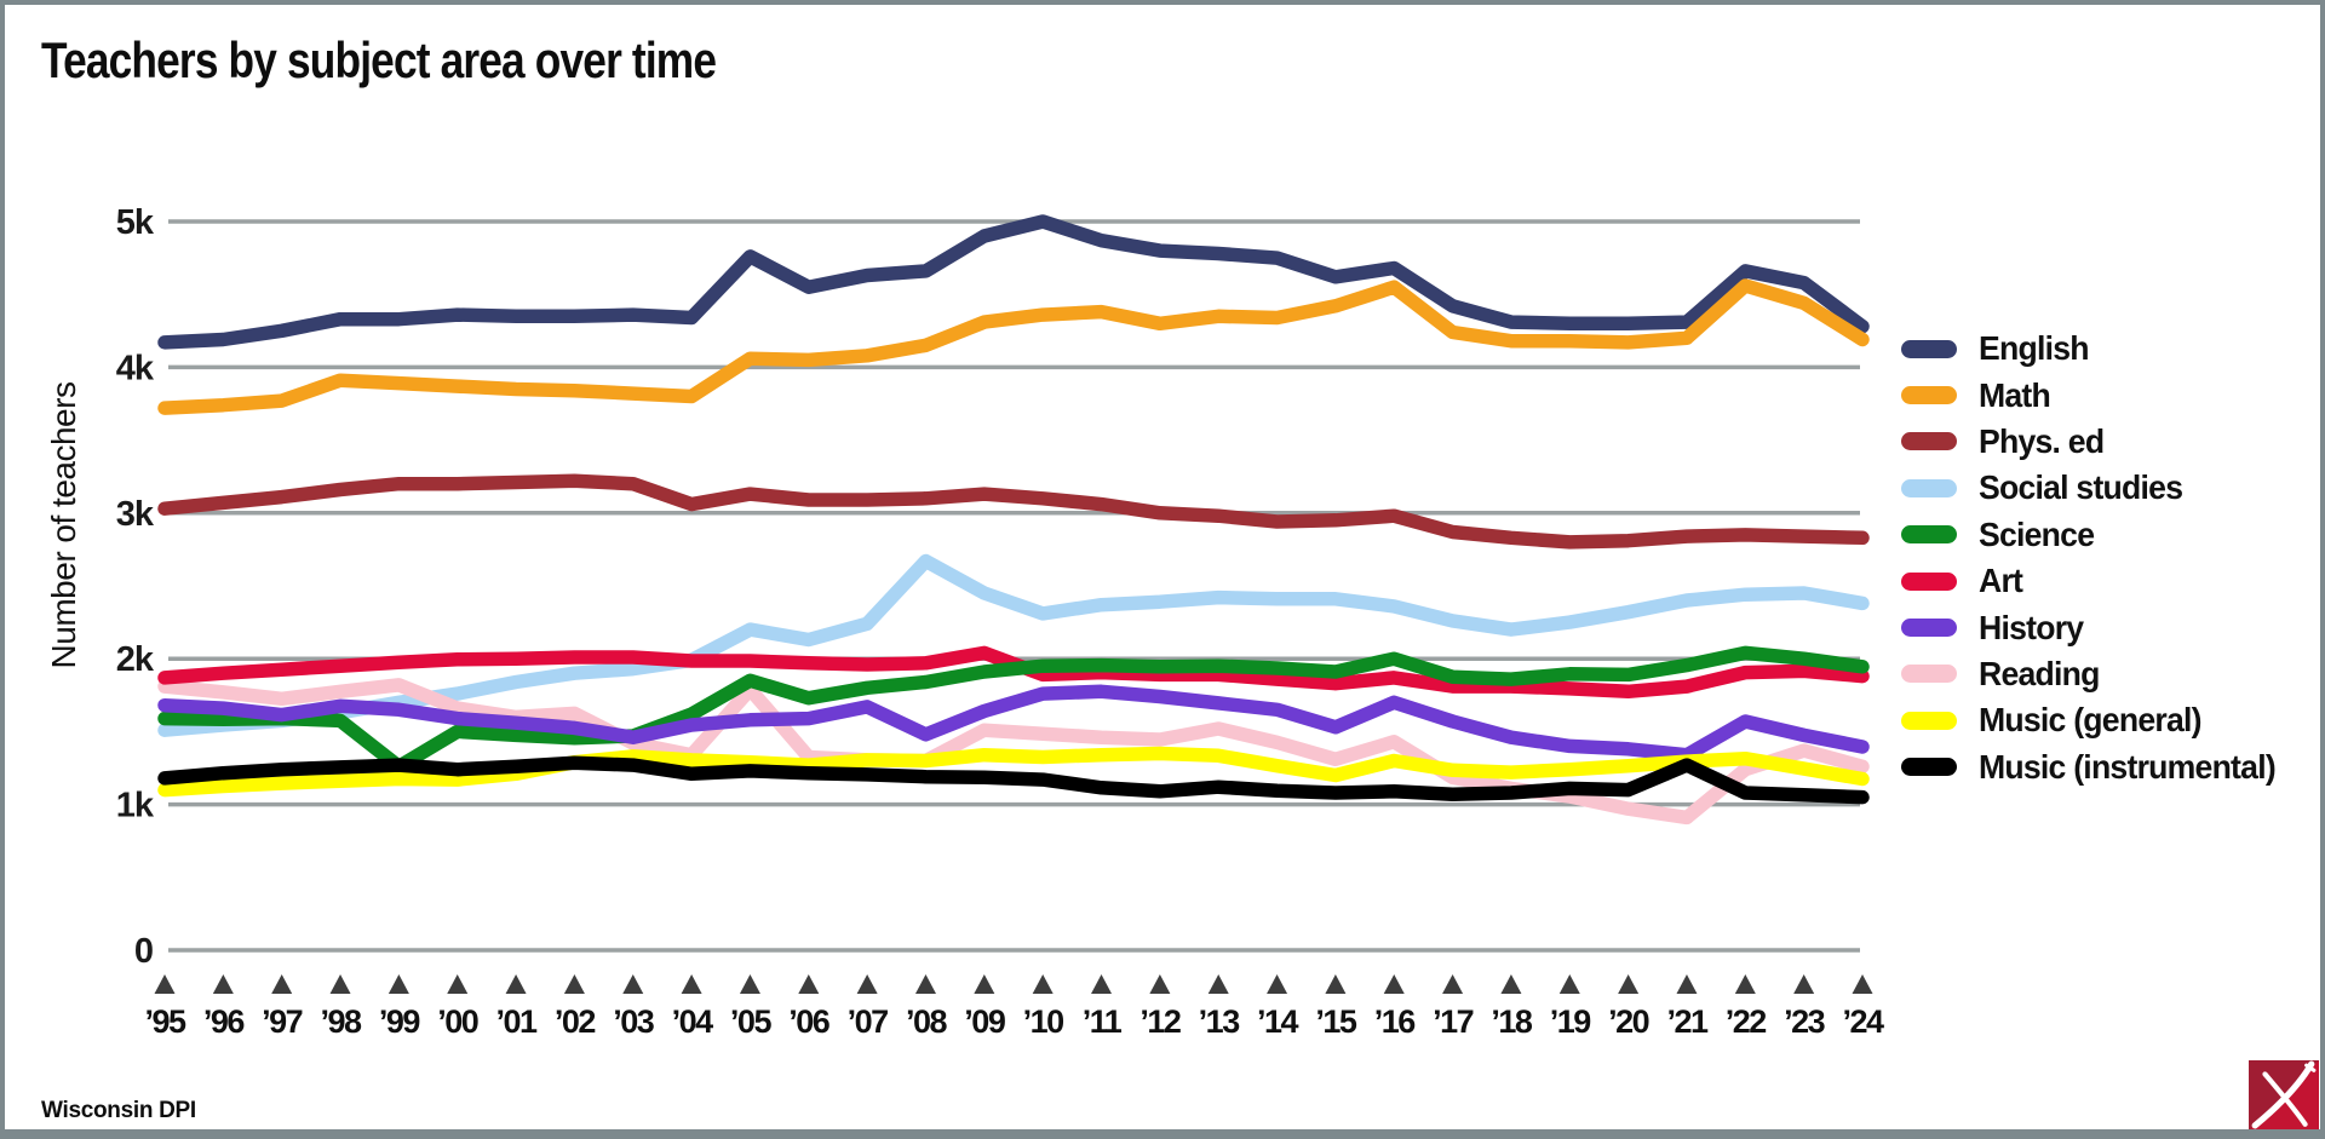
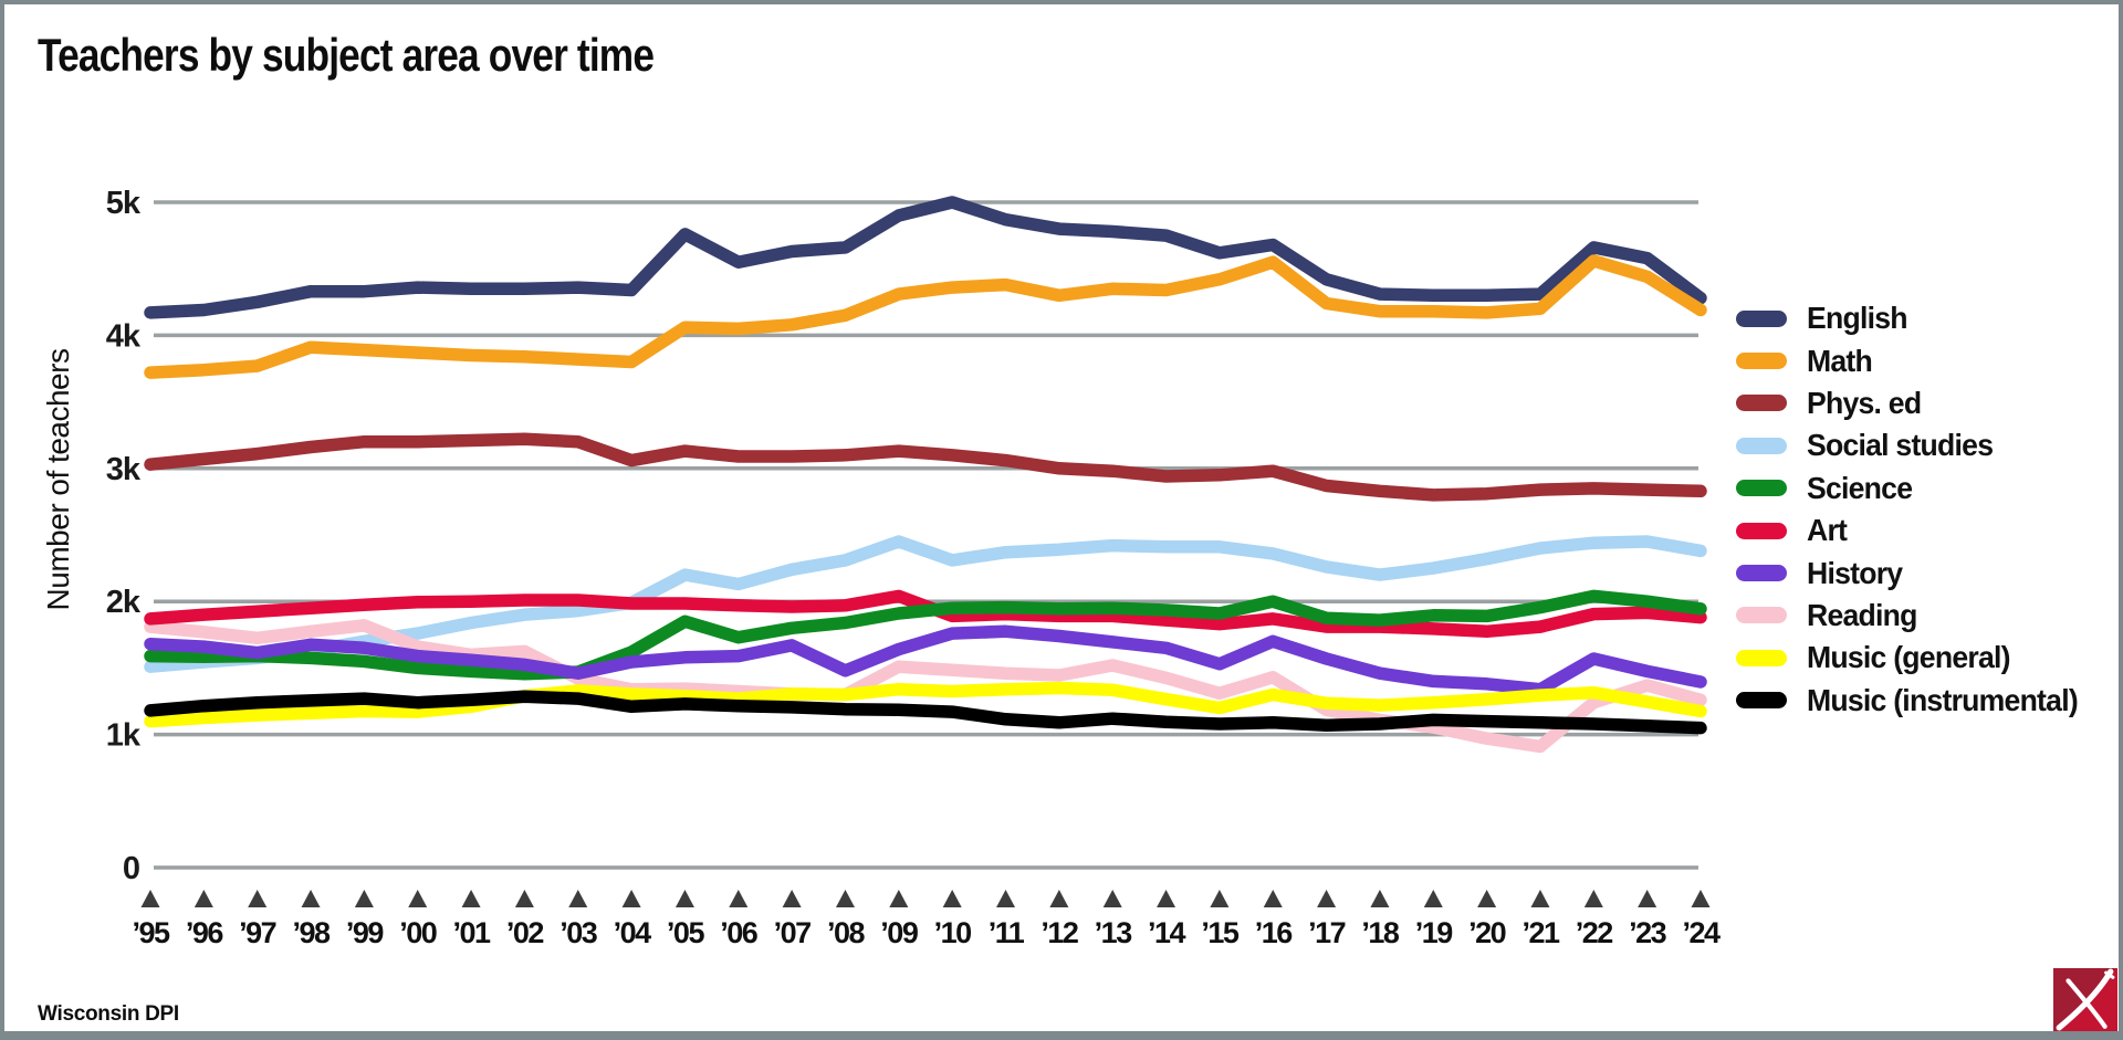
Science/’99: 1.26k -> 1.55k
Reading/’05: 1.79k -> 1.34k
Social studies/’08: 2.67k -> 2.31k
Music (instrumental)/’21: 1.27k -> 1.09k
